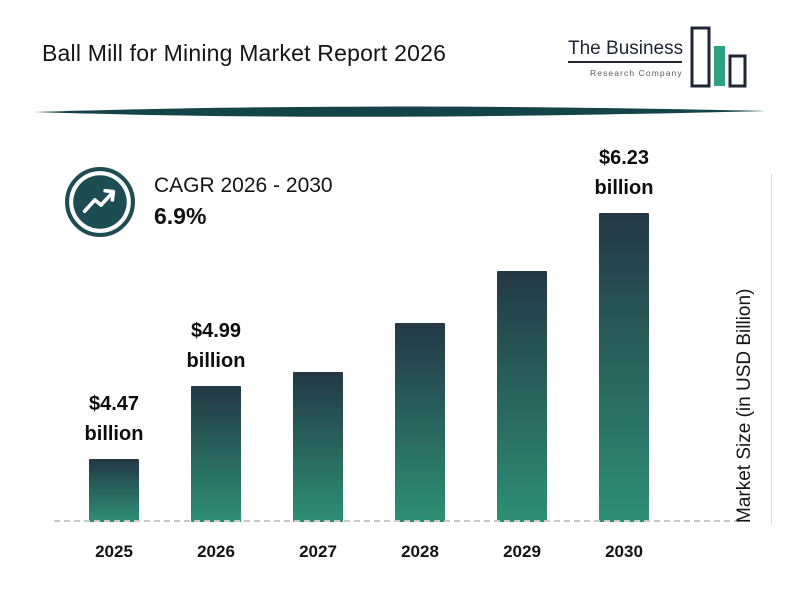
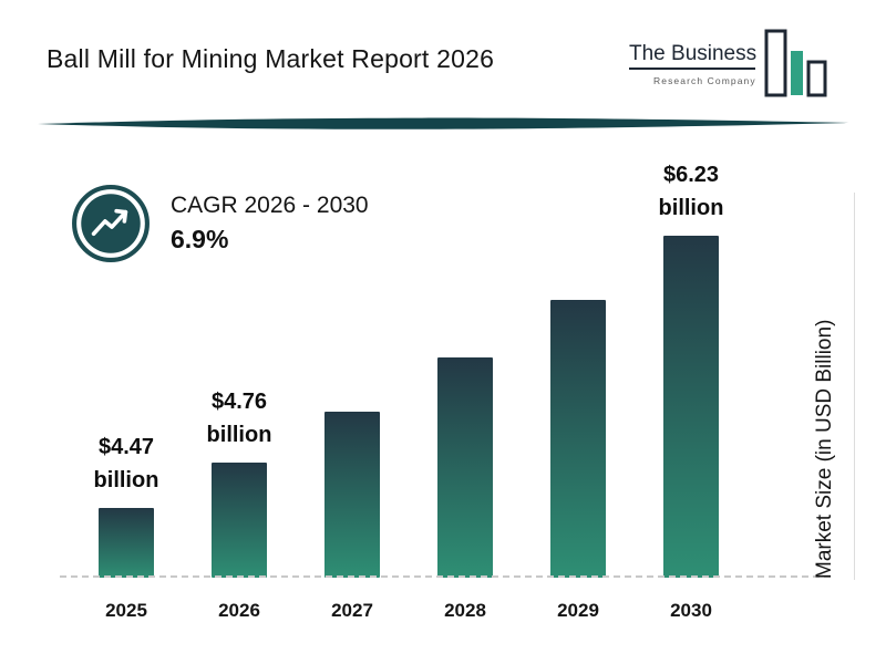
2026: $4.99 -> $4.76
